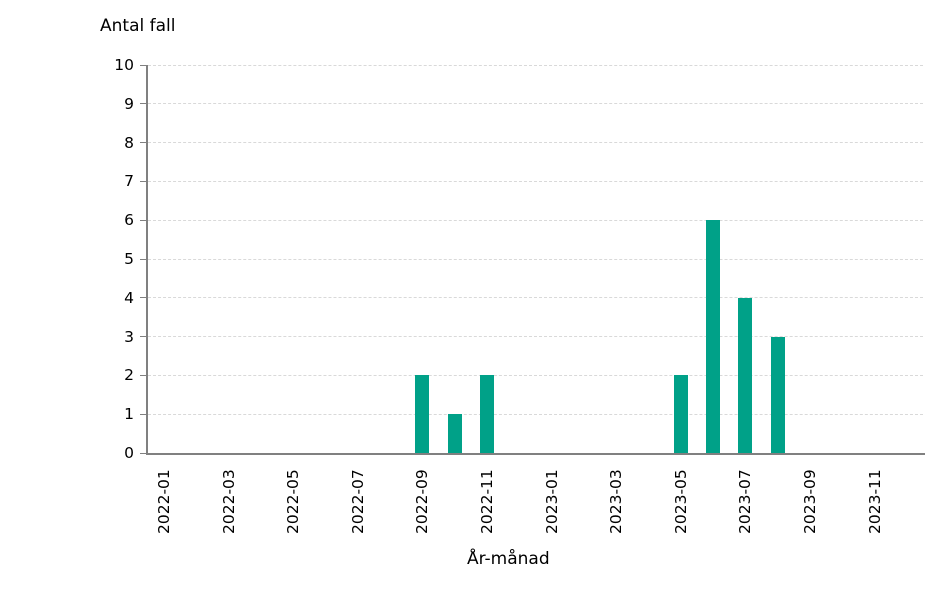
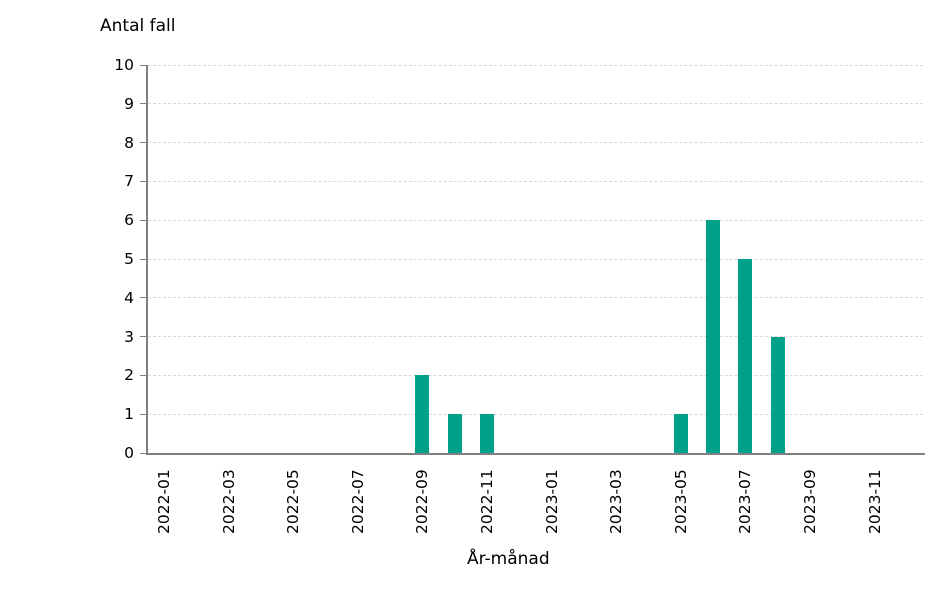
2022-11: 2 -> 1
2023-05: 2 -> 1
2023-07: 4 -> 5
